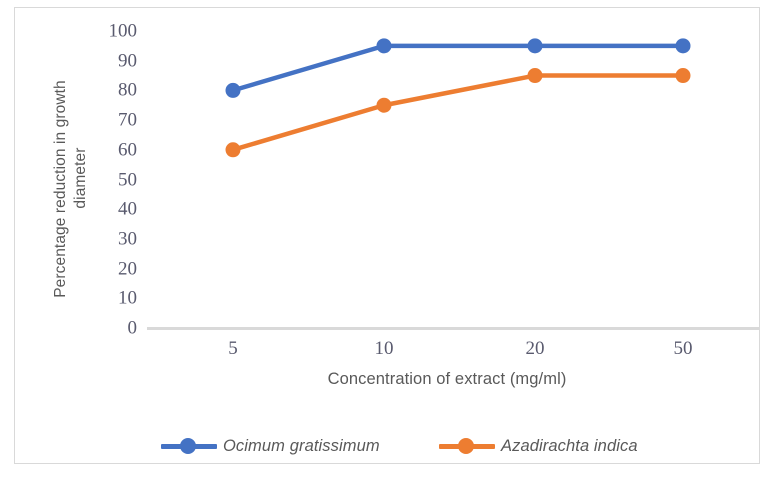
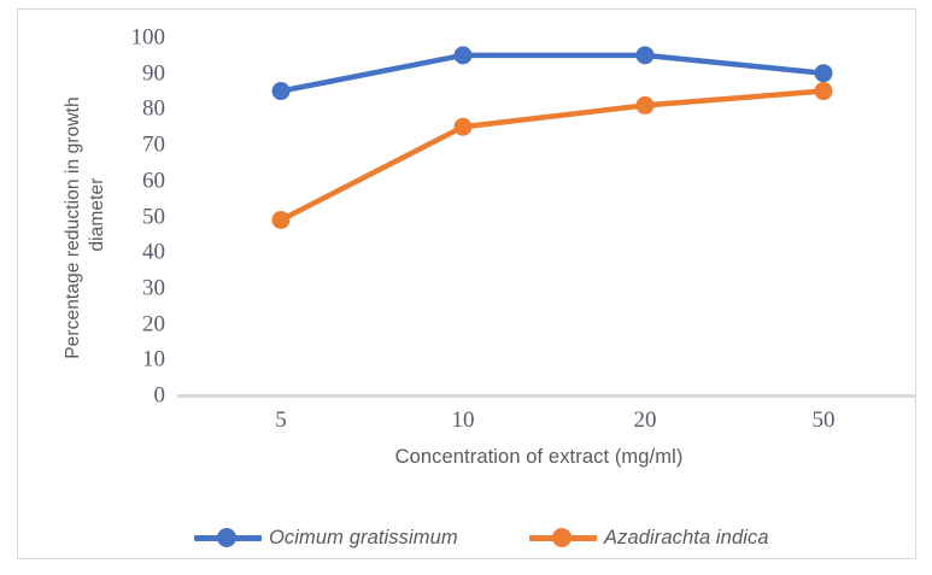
Ocimum gratissimum/5: 80 -> 85
Azadirachta indica/5: 60 -> 49
Azadirachta indica/20: 85 -> 81
Ocimum gratissimum/50: 95 -> 90
